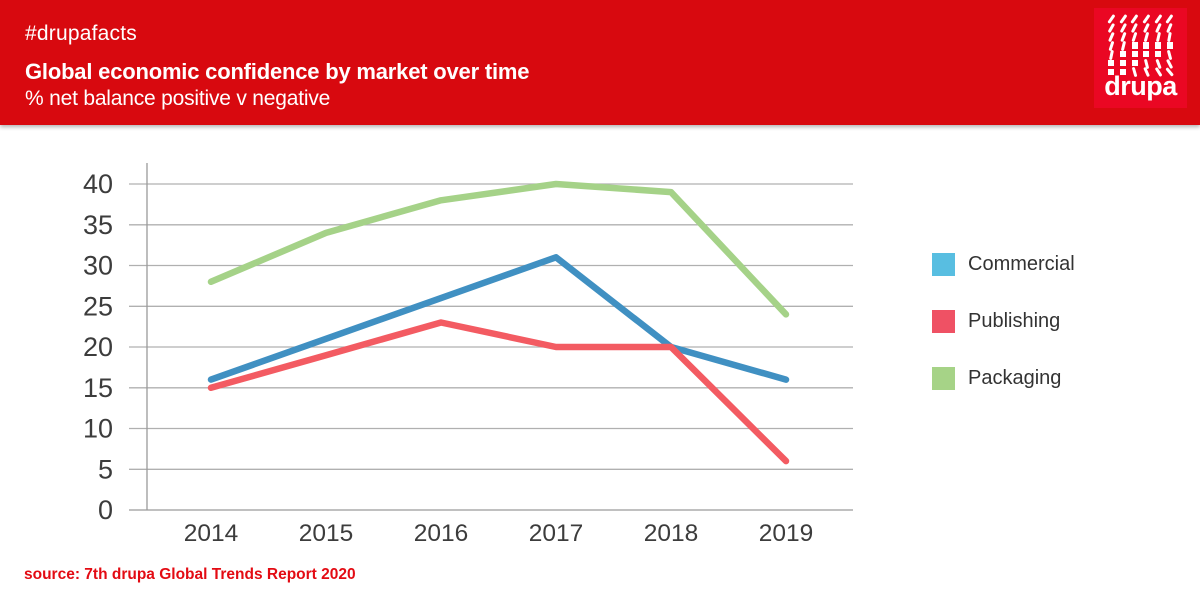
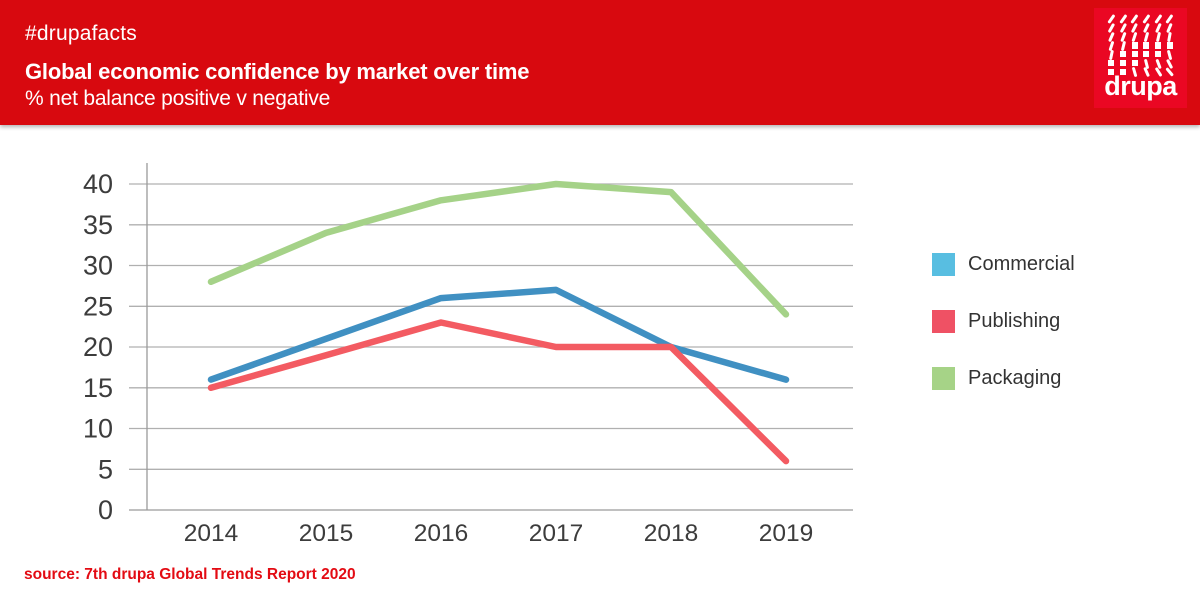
Commercial/2017: 31 -> 27
